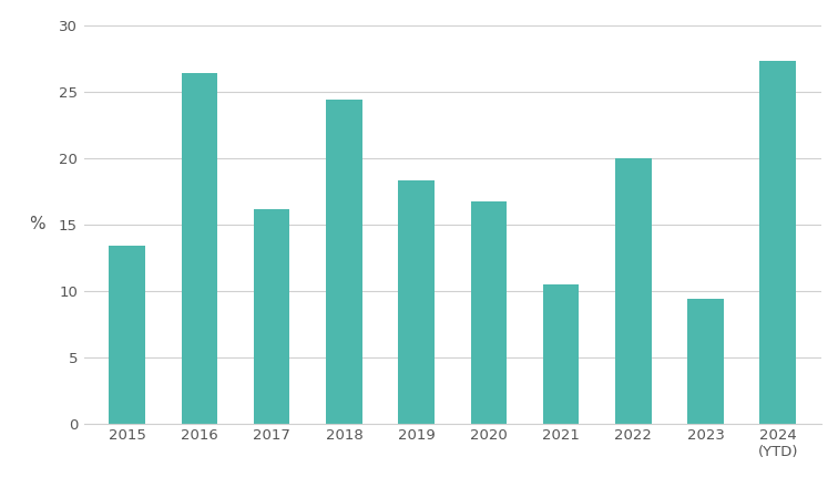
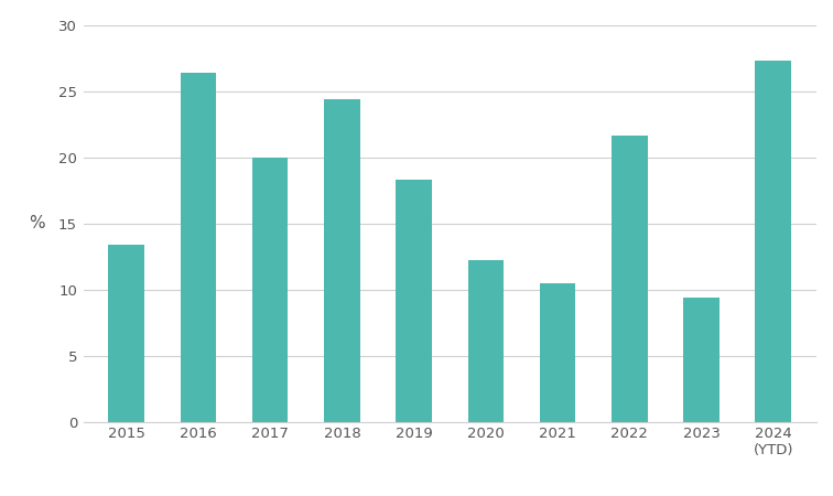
2017: 16.1 -> 20.0
2020: 16.7 -> 12.2
2022: 20.0 -> 21.6
